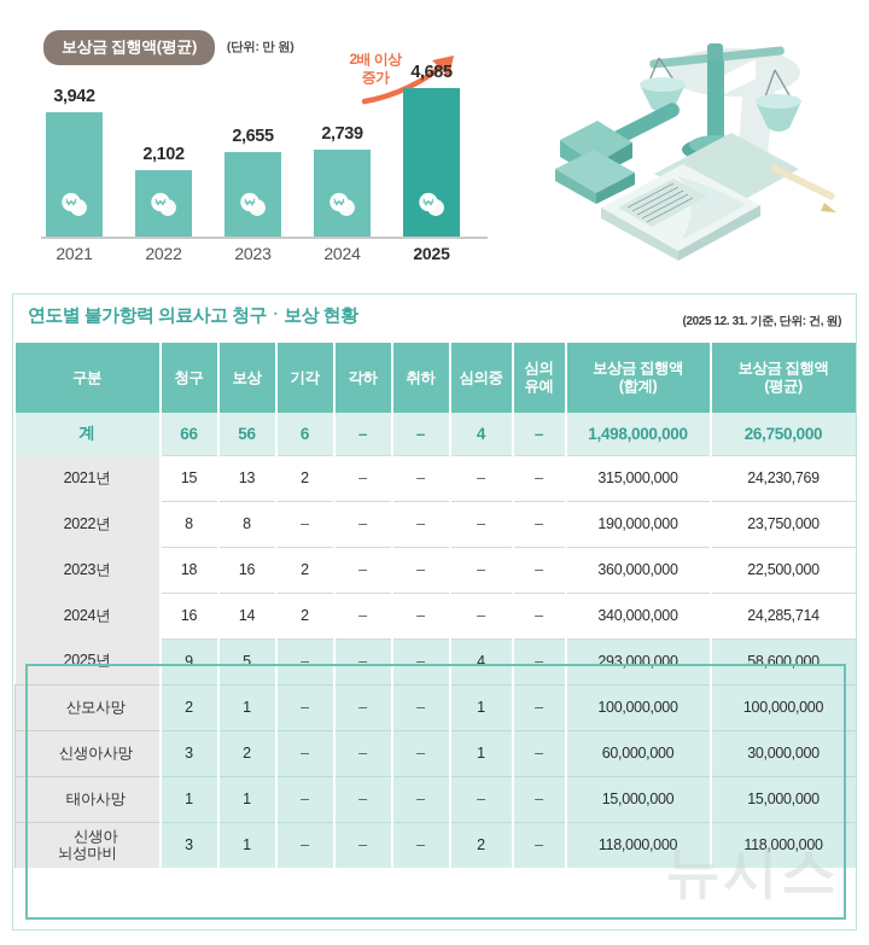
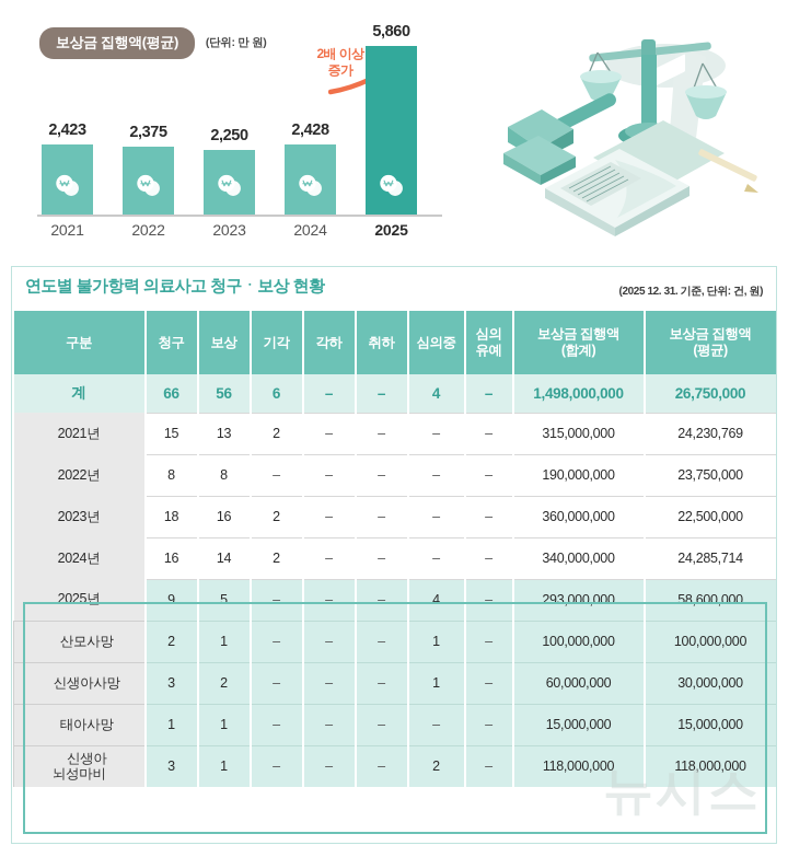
2021: 3,942 -> 2,423
2022: 2,102 -> 2,375
2023: 2,655 -> 2,250
2024: 2,739 -> 2,428
2025: 4,685 -> 5,860
